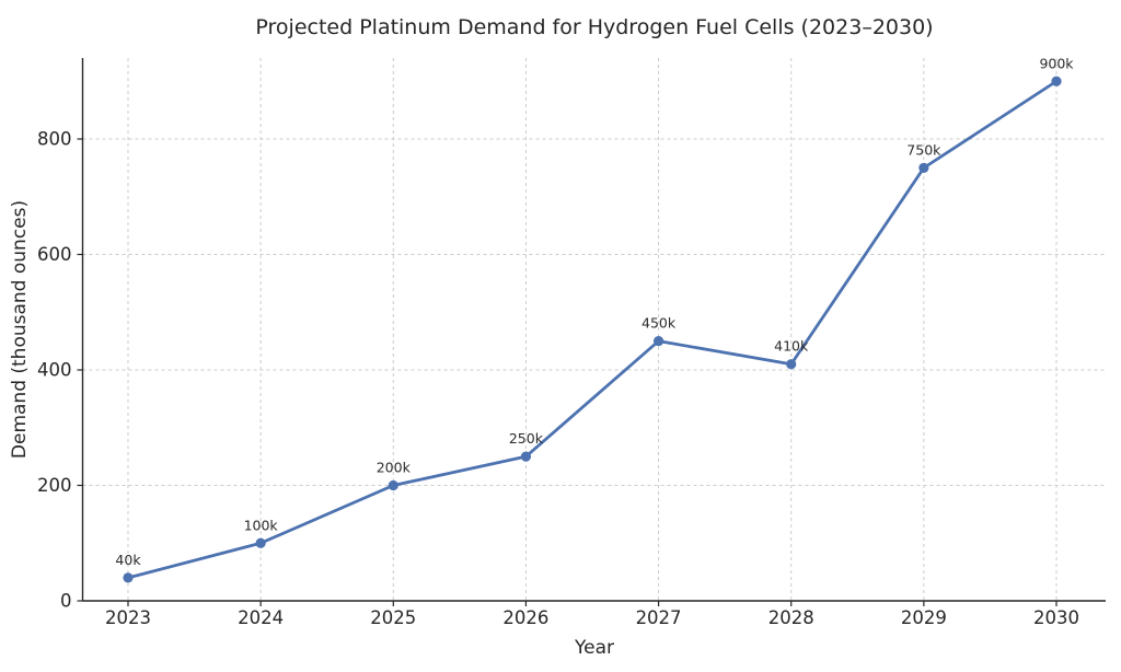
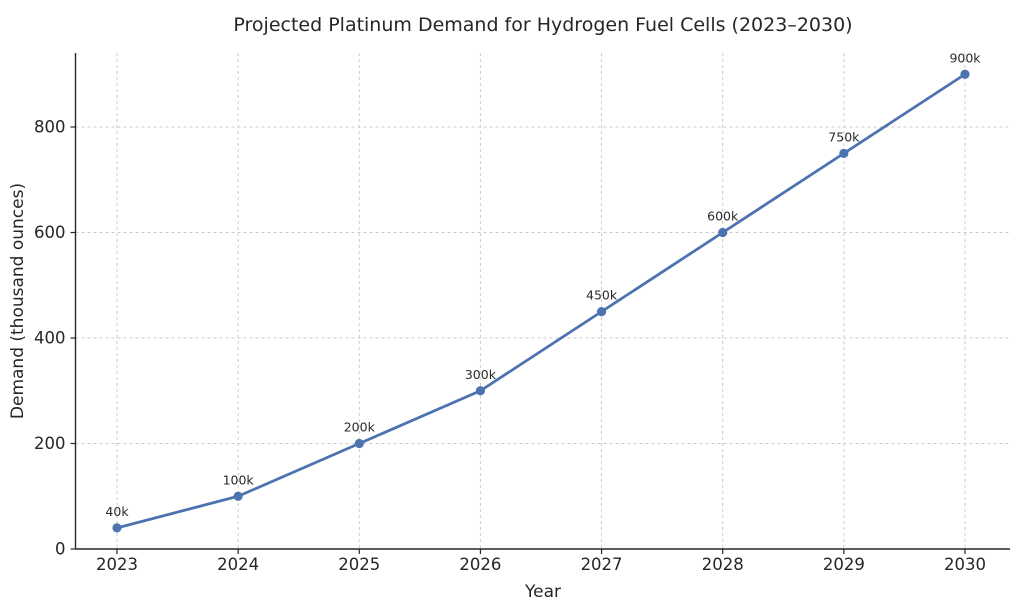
2026: 250k -> 300k
2028: 410k -> 600k
